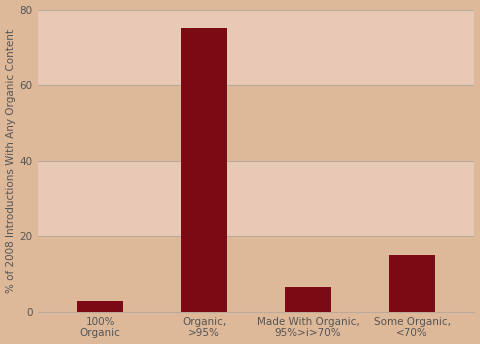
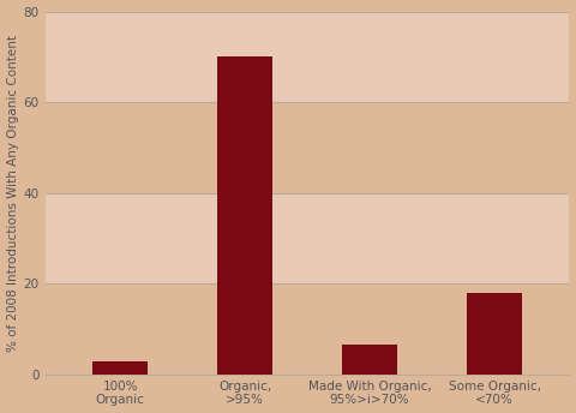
Organic, >95%: 75.0 -> 70.0
Some Organic, <70%: 15.0 -> 18.0
